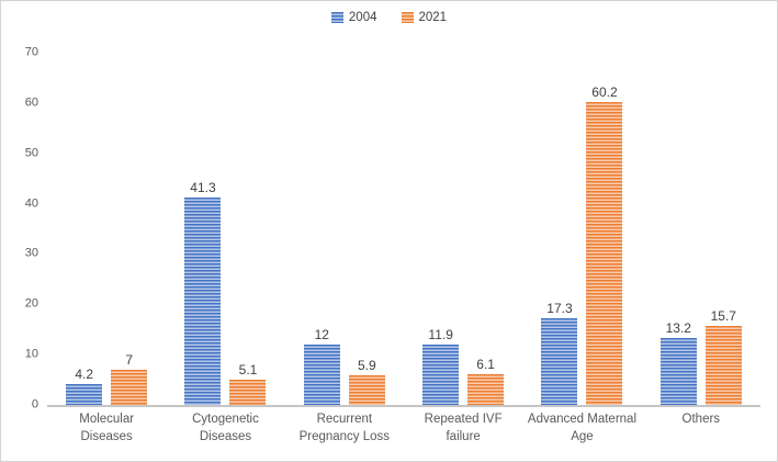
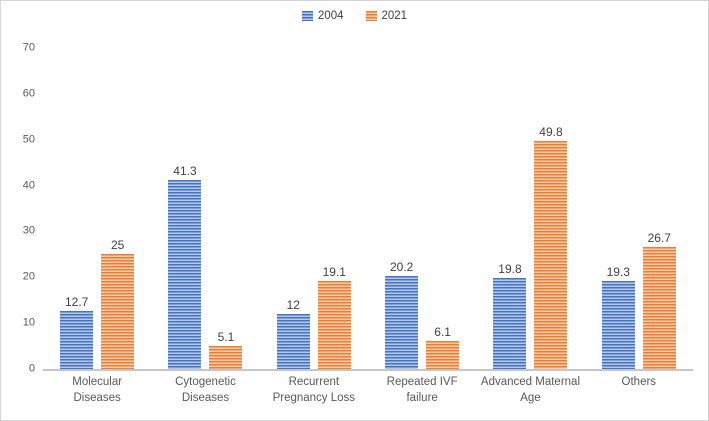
2004/Molecular Diseases: 4.2 -> 12.7
2021/Molecular Diseases: 7 -> 25
2021/Recurrent Pregnancy Loss: 5.9 -> 19.1
2004/Repeated IVF failure: 11.9 -> 20.2
2004/Advanced Maternal Age: 17.3 -> 19.8
2021/Advanced Maternal Age: 60.2 -> 49.8
2004/Others: 13.2 -> 19.3
2021/Others: 15.7 -> 26.7
